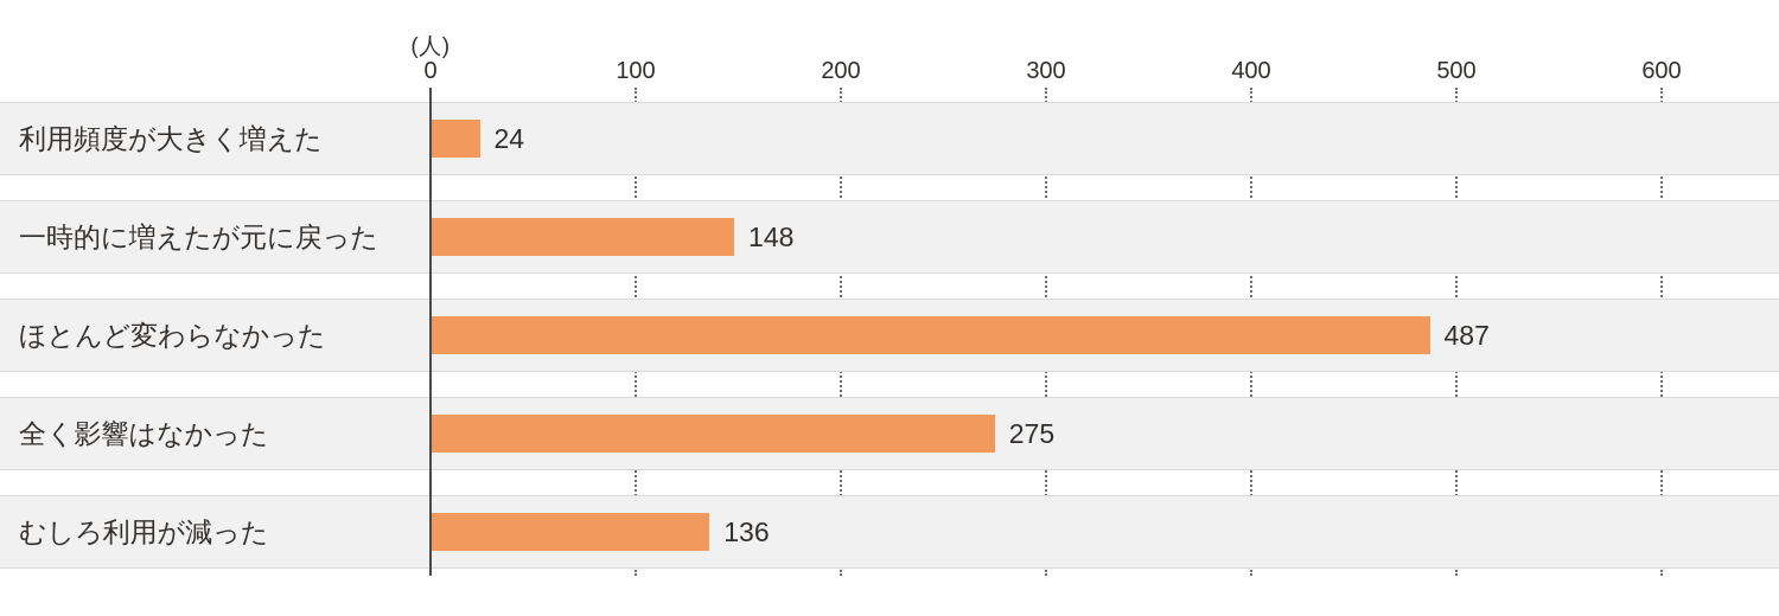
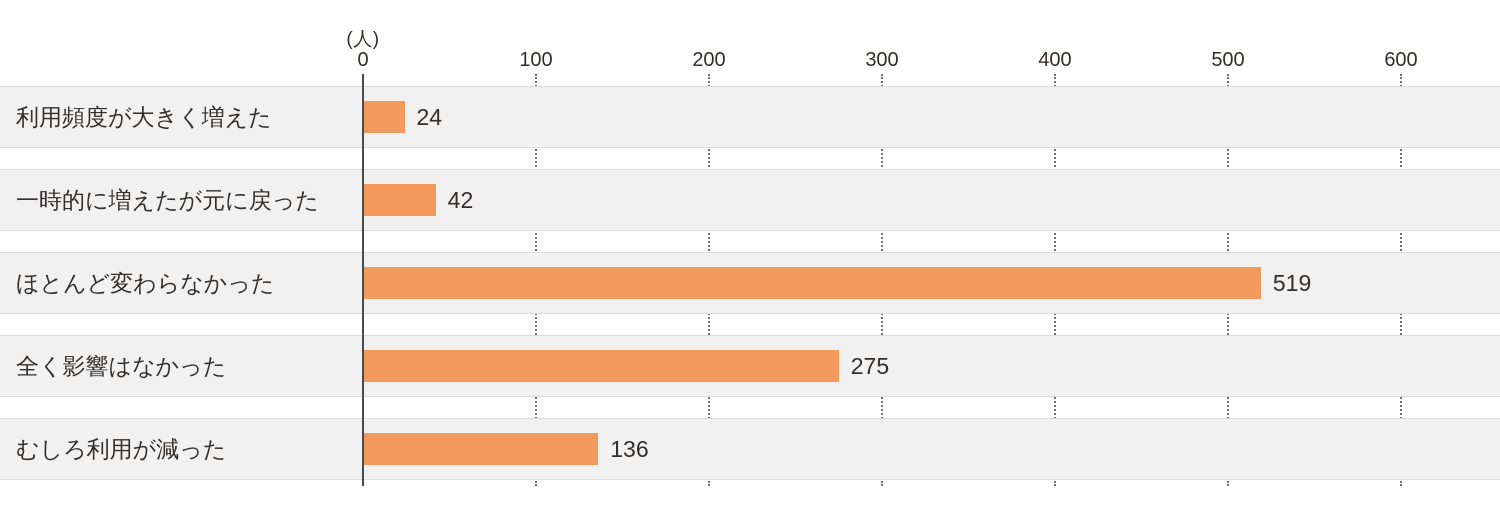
一時的に増えたが元に戻った: 148 -> 42
ほとんど変わらなかった: 487 -> 519
